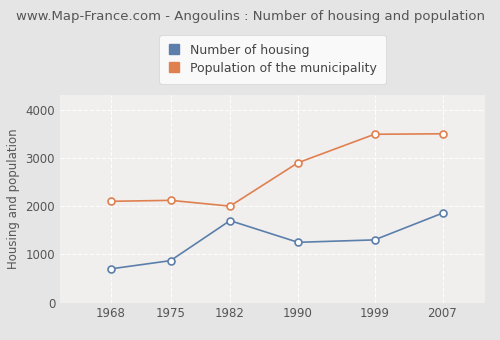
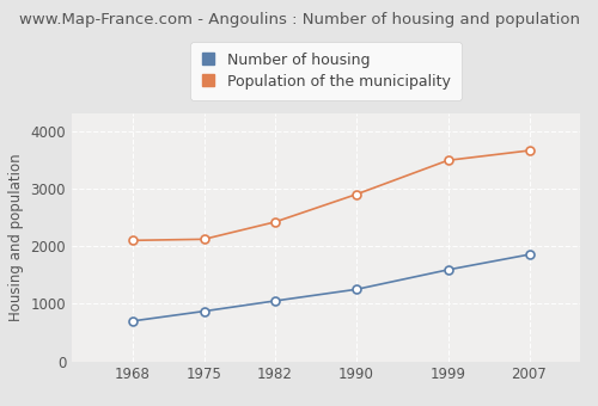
Number of housing/1982: 1700 -> 1050
Population of the municipality/1982: 2000 -> 2420
Number of housing/1999: 1300 -> 1590
Population of the municipality/2007: 3500 -> 3660
